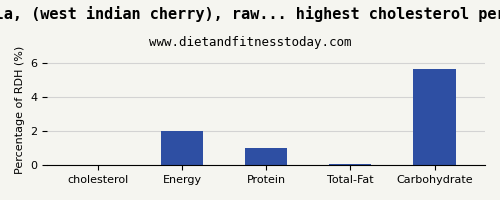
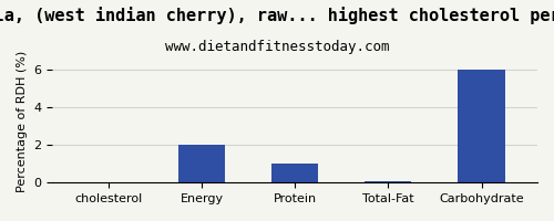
Carbohydrate: 5.7 -> 6.0
